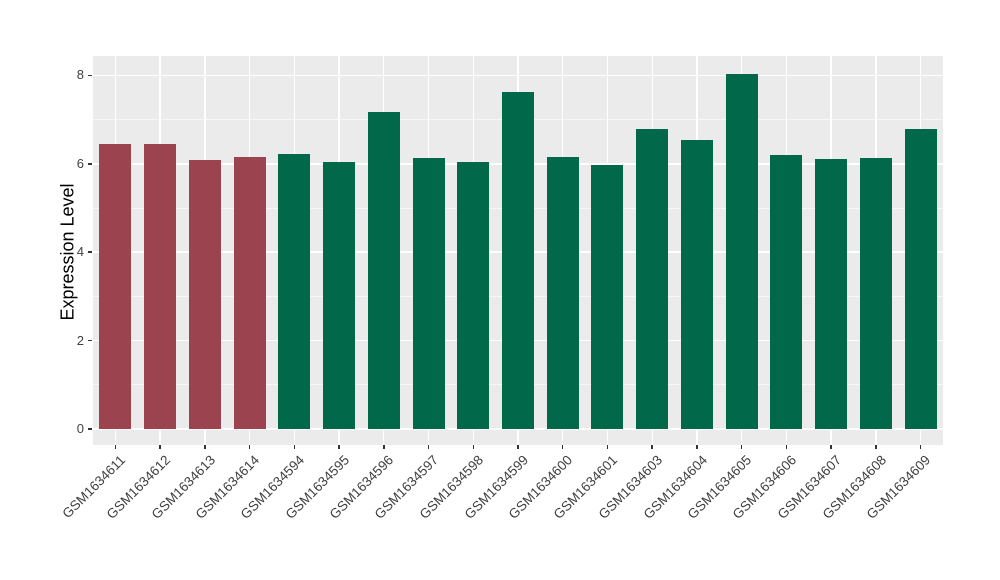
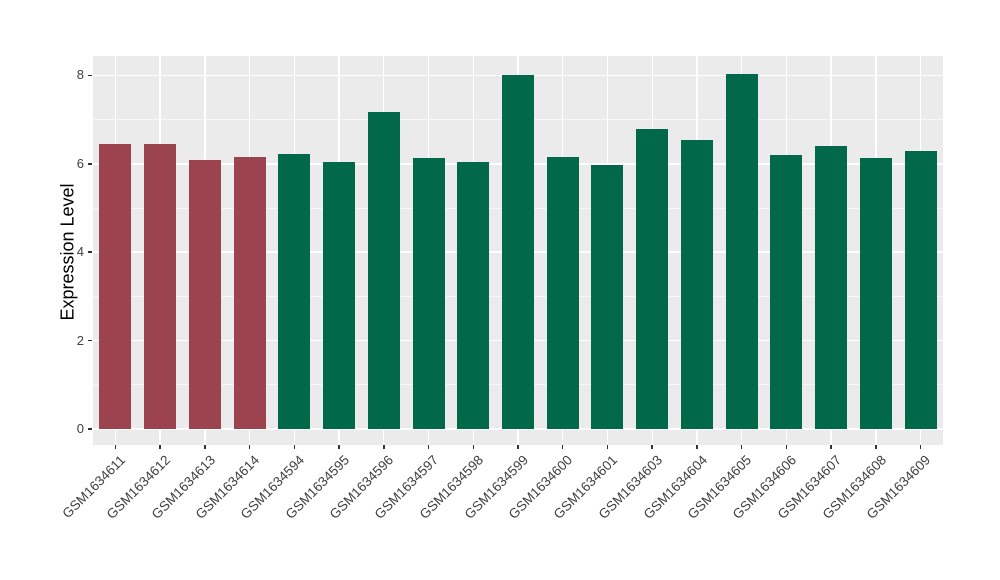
GSM1634599: 7.6 -> 8.0
GSM1634607: 6.1 -> 6.4
GSM1634609: 6.8 -> 6.3
